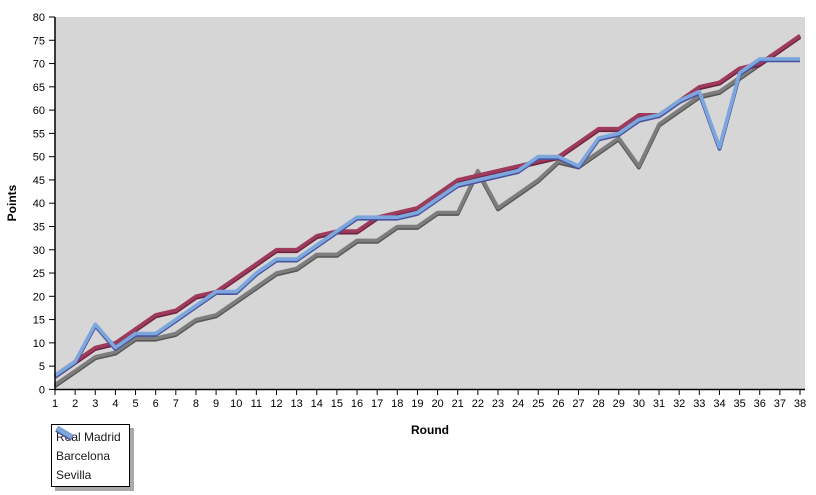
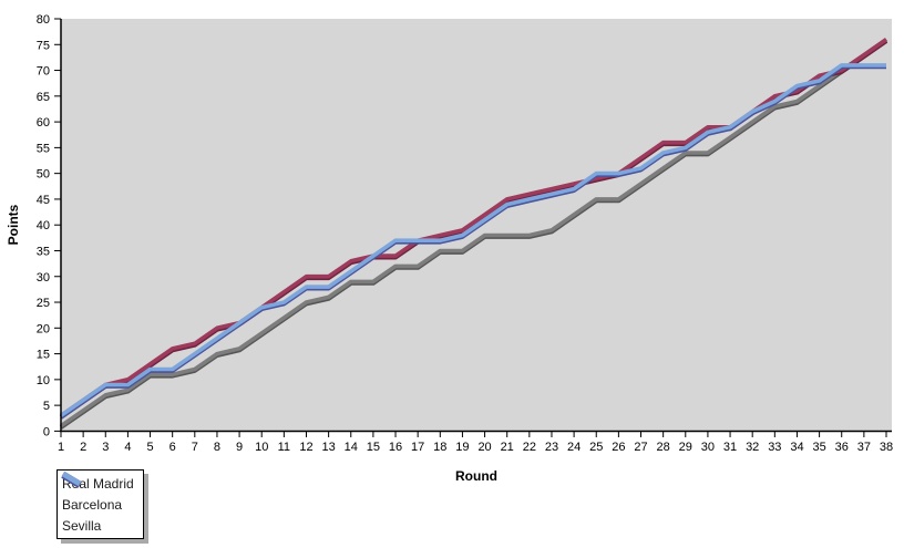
Sevilla/3: 14 -> 9
Sevilla/10: 21 -> 24
Real Madrid/22: 47 -> 38
Real Madrid/26: 49 -> 45
Sevilla/27: 48 -> 51
Real Madrid/30: 48 -> 54
Sevilla/34: 52 -> 67
